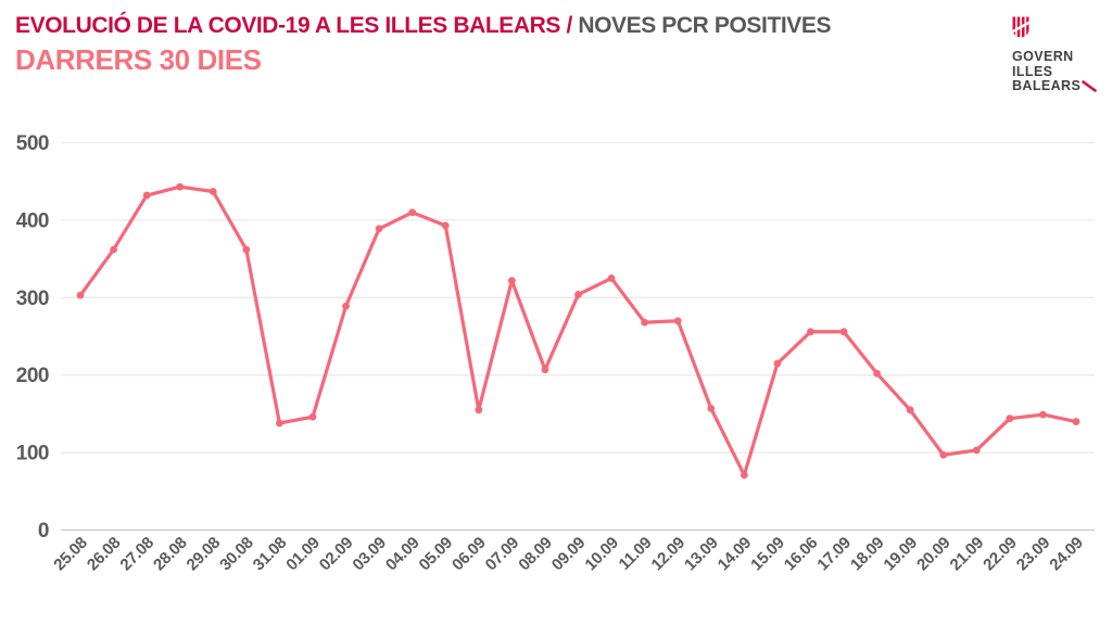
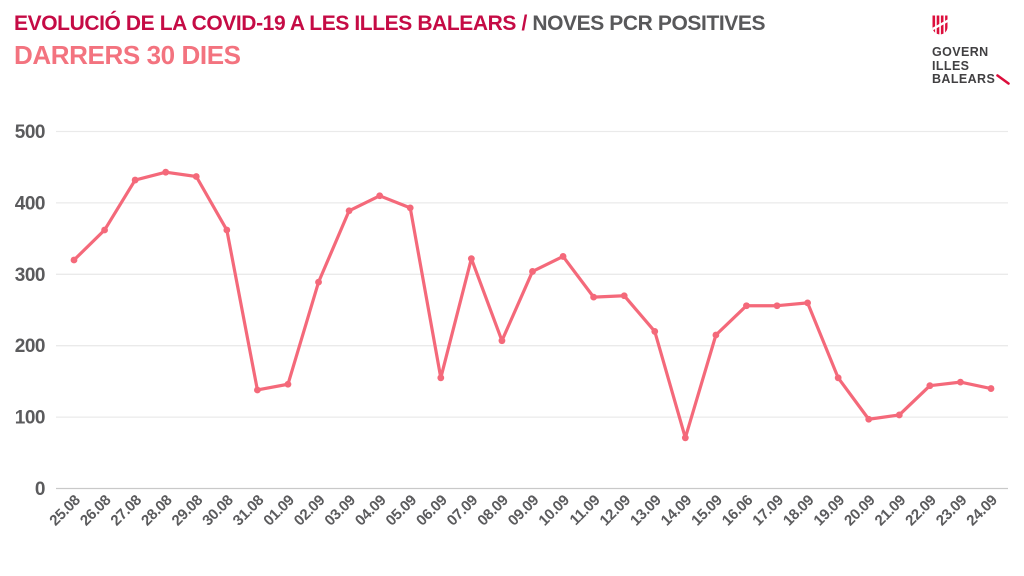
25.08: 300 -> 320
13.09: 160 -> 220
18.09: 200 -> 260
